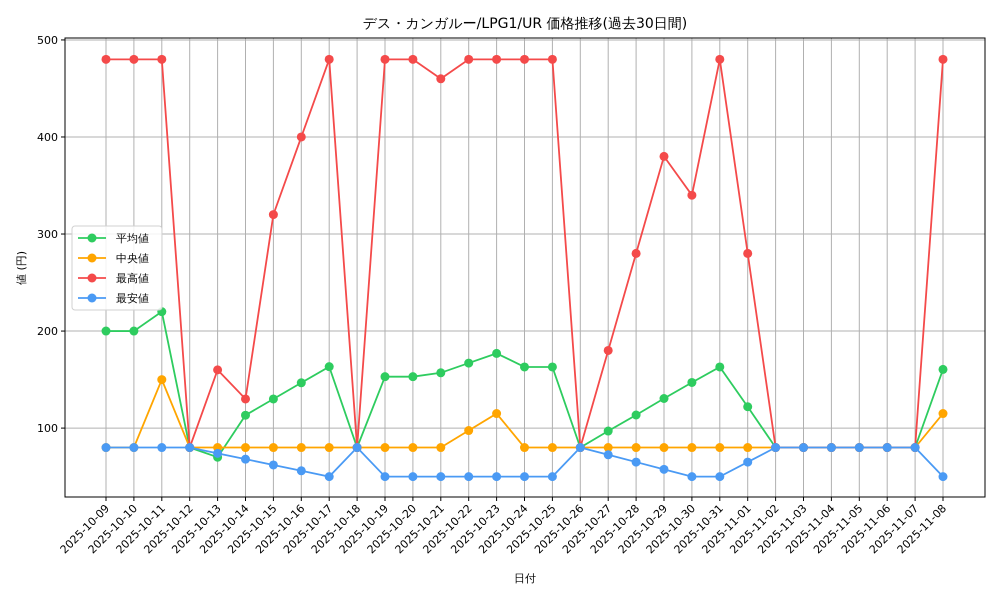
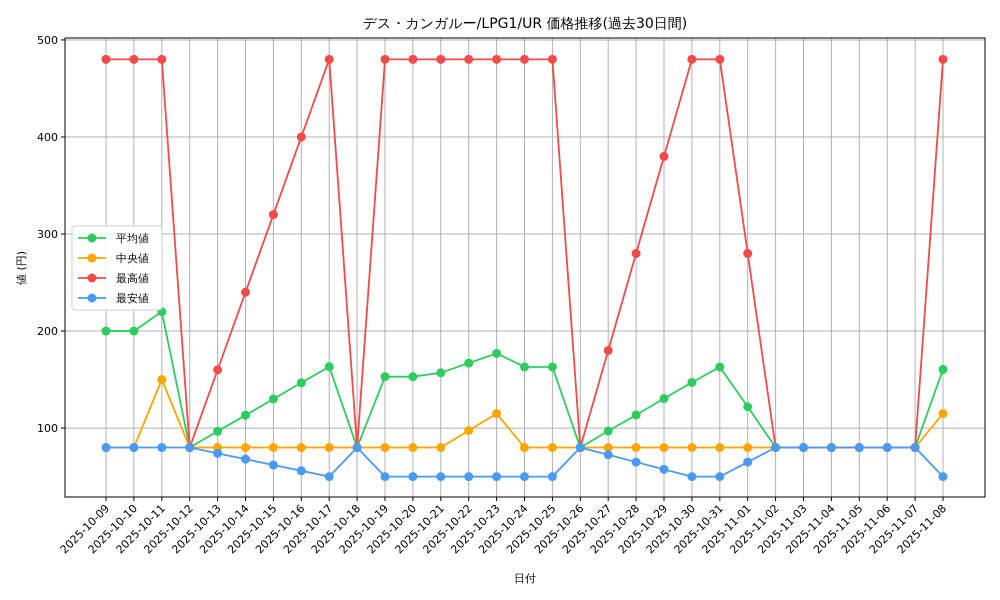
平均値/2025-10-13: 70 -> 100
最高値/2025-10-14: 130 -> 240
最高値/2025-10-21: 460 -> 480
最高値/2025-10-30: 340 -> 480
